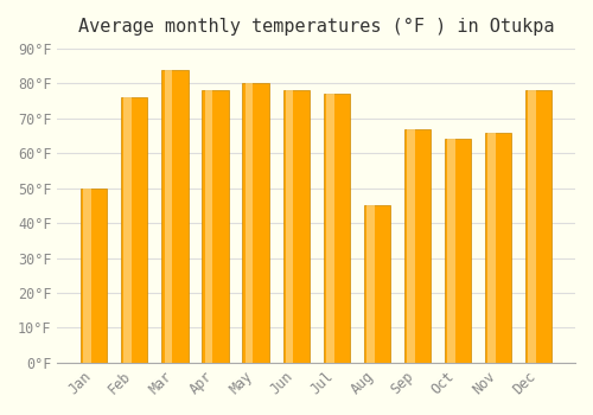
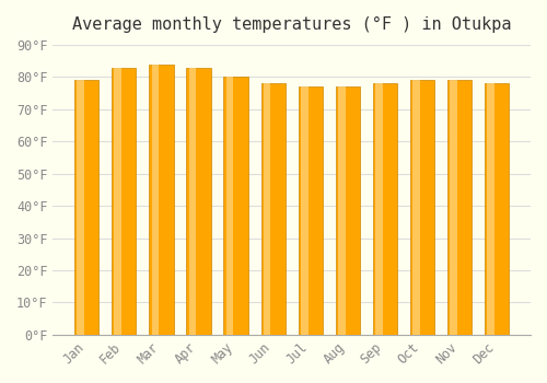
Jan: 50°F -> 79°F
Feb: 76°F -> 83°F
Apr: 78°F -> 83°F
Aug: 45°F -> 77°F
Sep: 67°F -> 78°F
Oct: 64°F -> 79°F
Nov: 66°F -> 79°F
